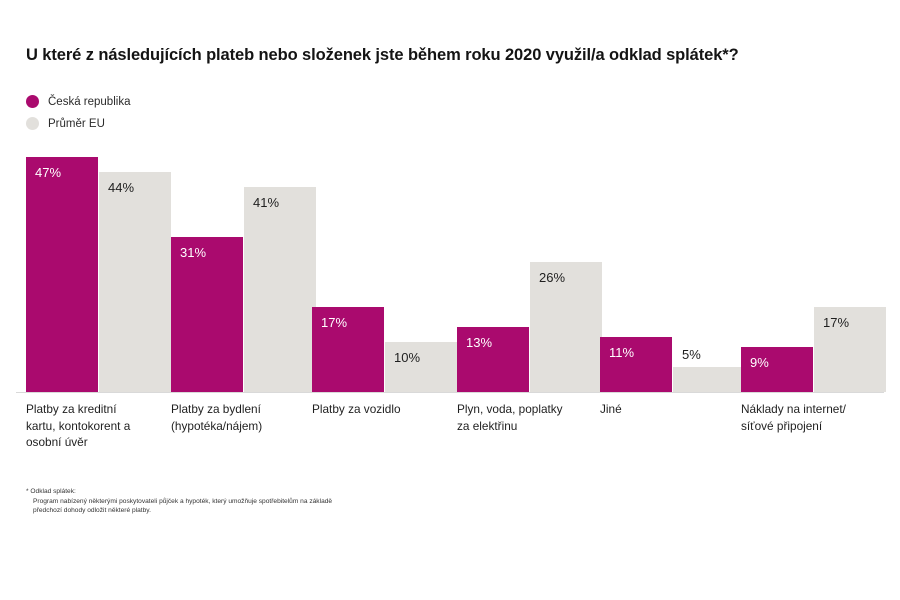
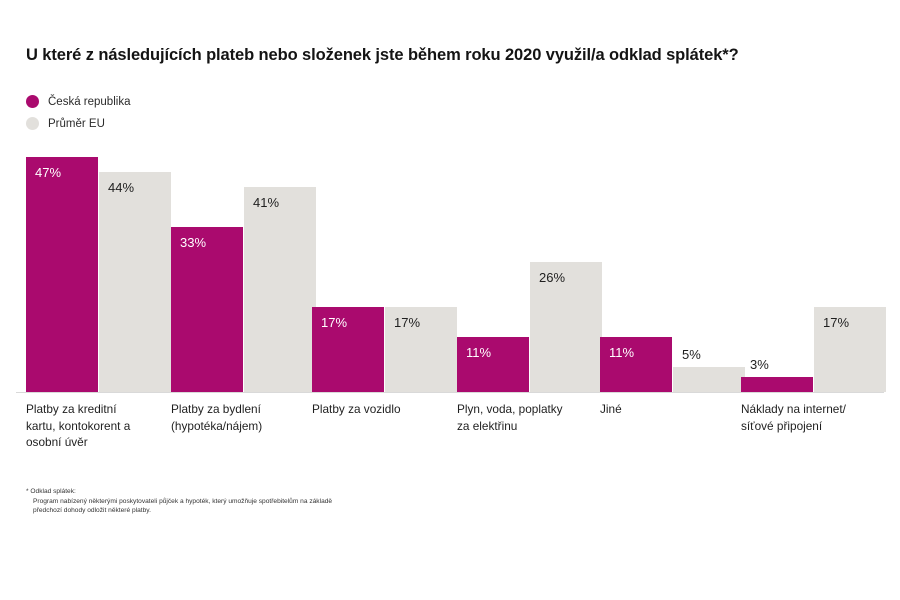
Česká republika/Platby za bydlení (hypotéka/nájem): 31% -> 33%
Průměr EU/Platby za vozidlo: 10% -> 17%
Česká republika/Plyn, voda, poplatky za elektřinu: 13% -> 11%
Česká republika/Náklady na internet/ síťové připojení: 9% -> 3%
